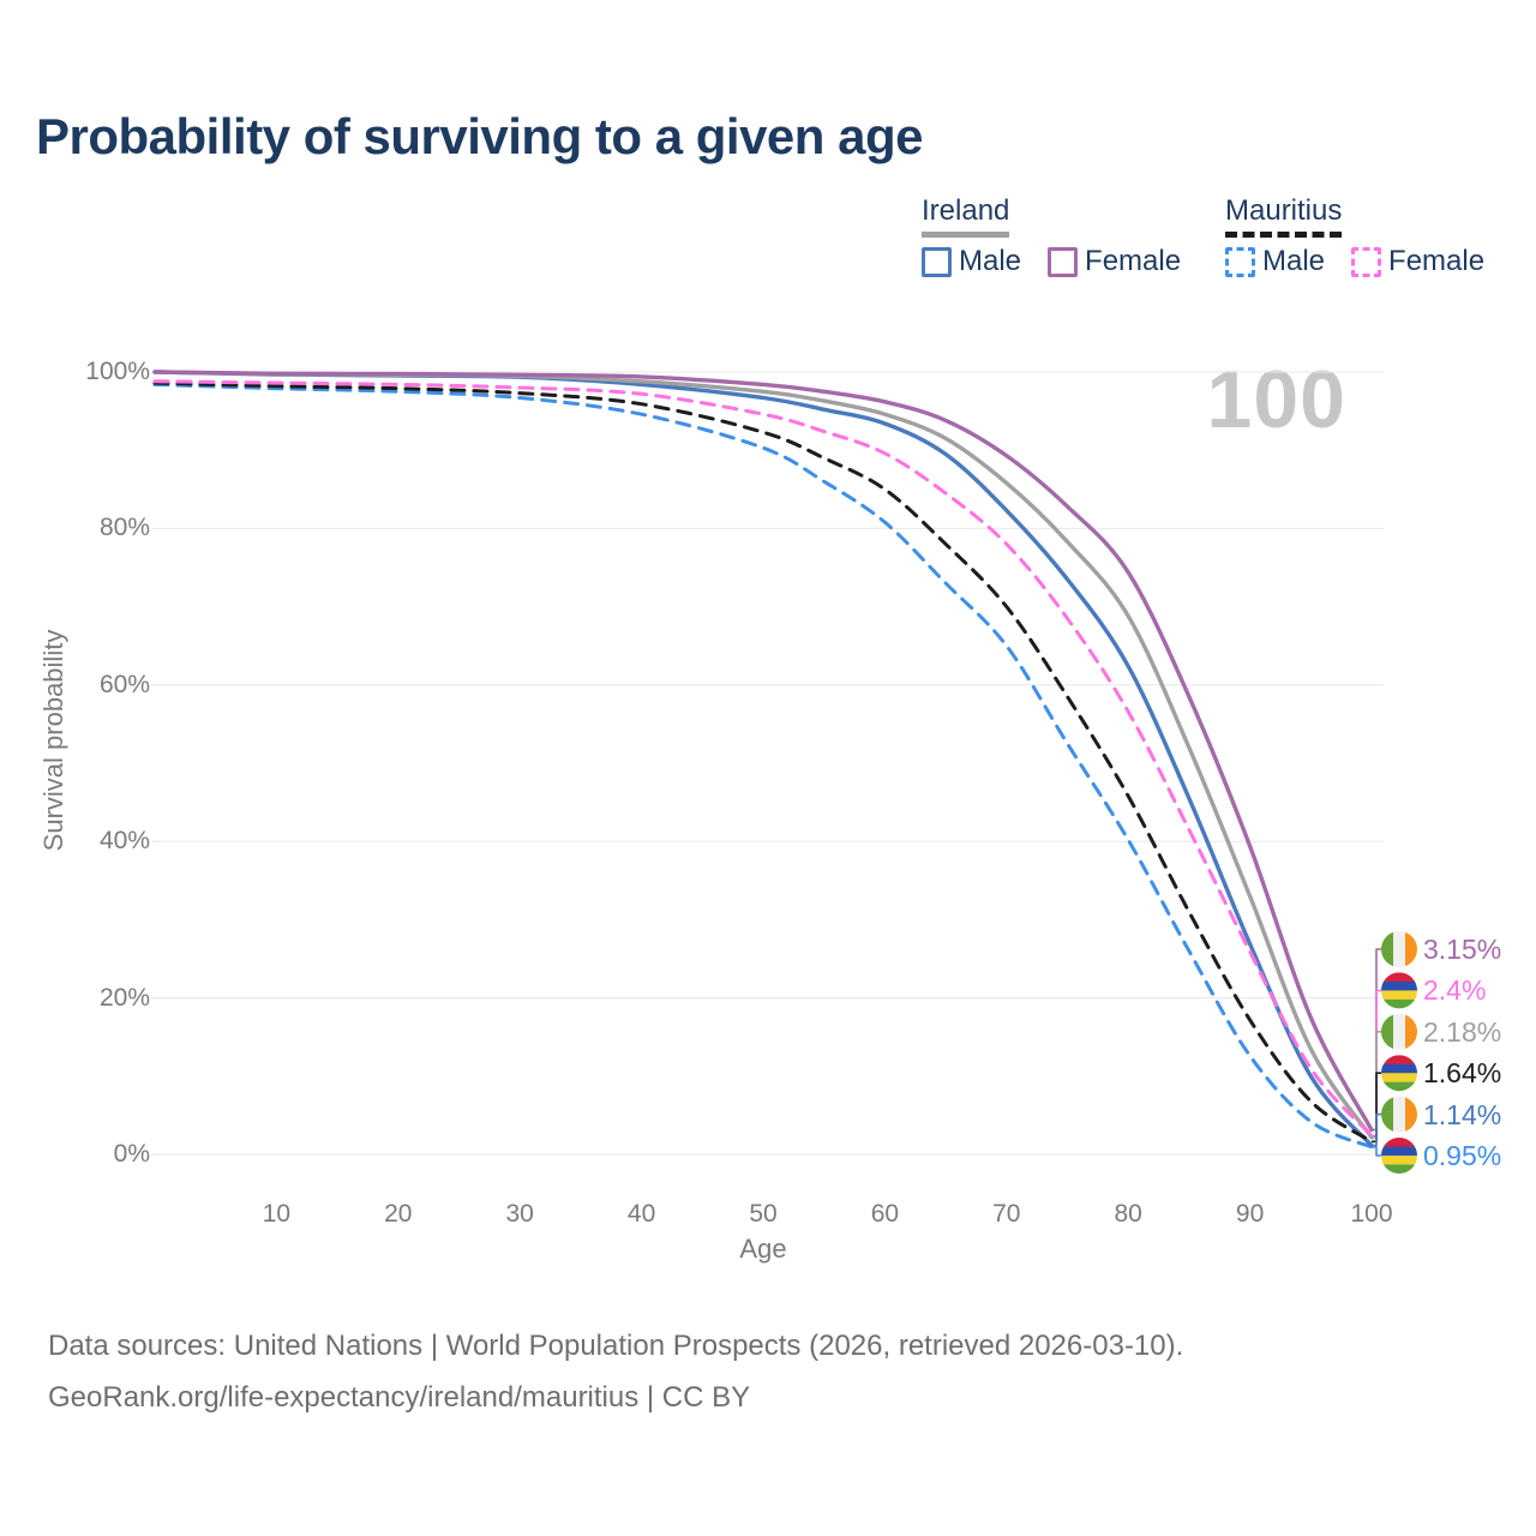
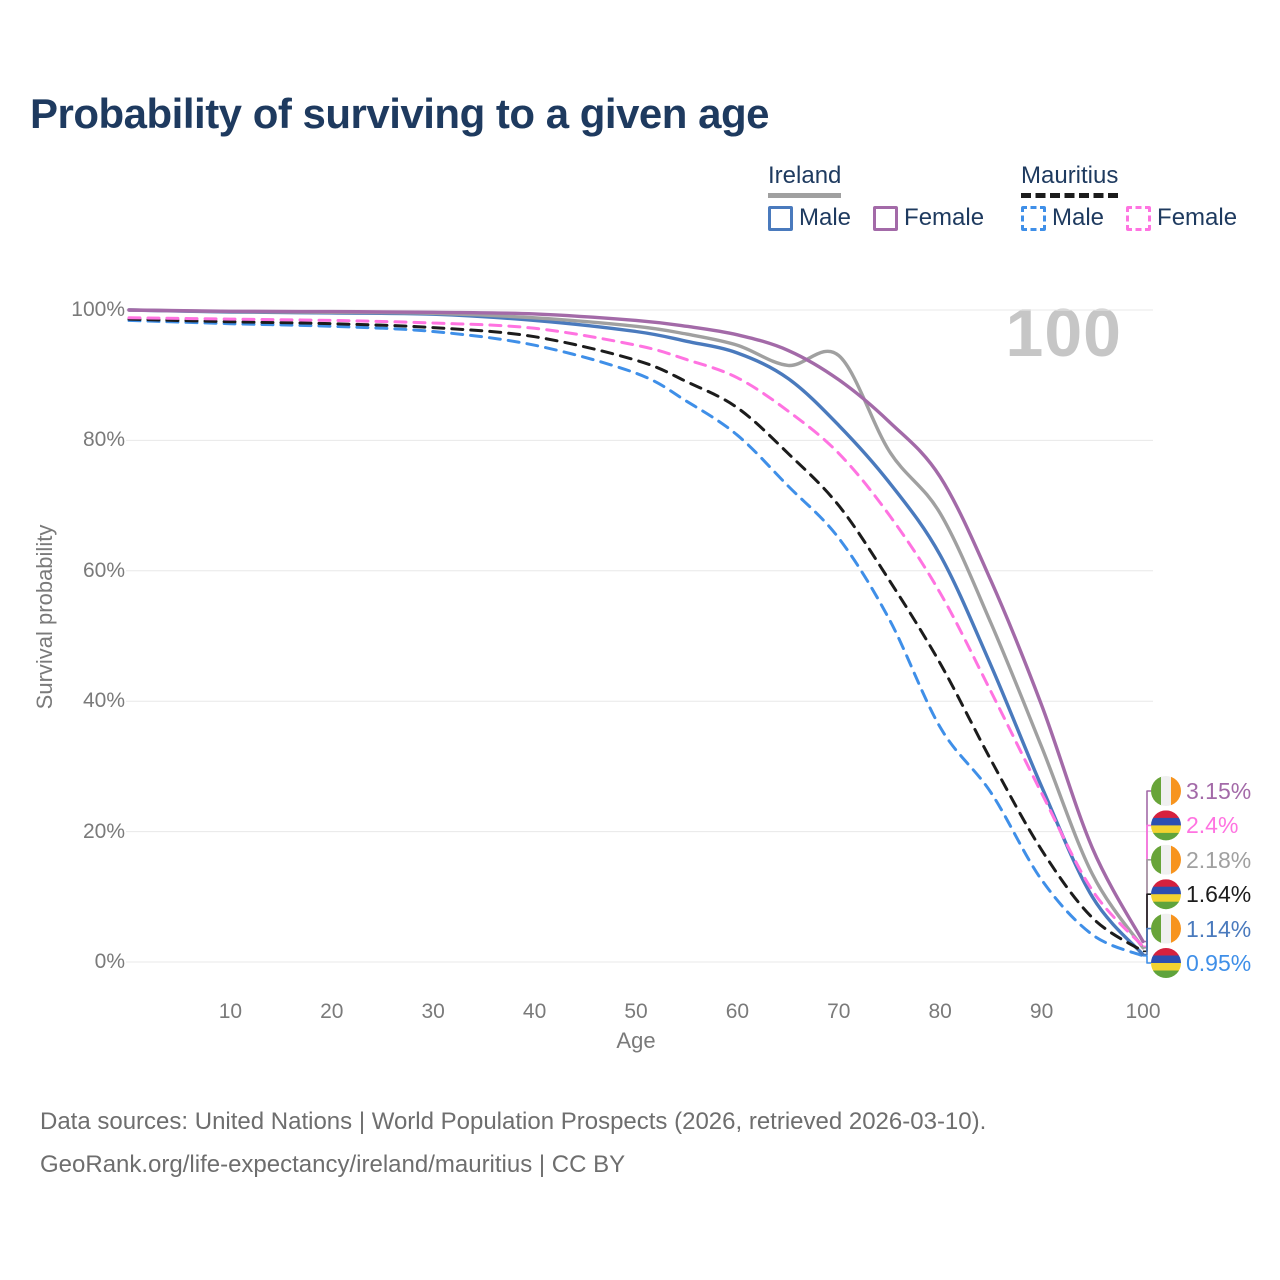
Ireland/70: 86% -> 93%
Mauritius Male/80: 40% -> 36%
